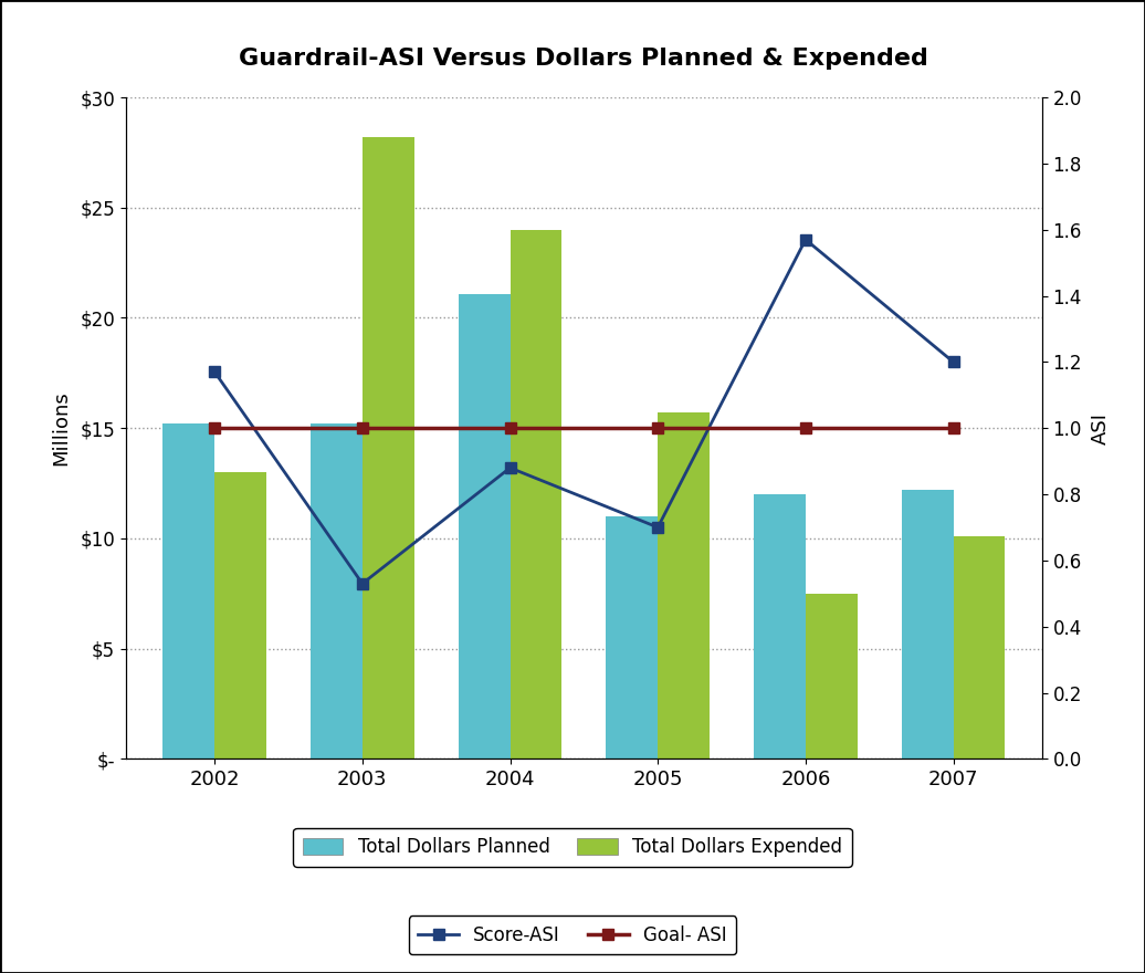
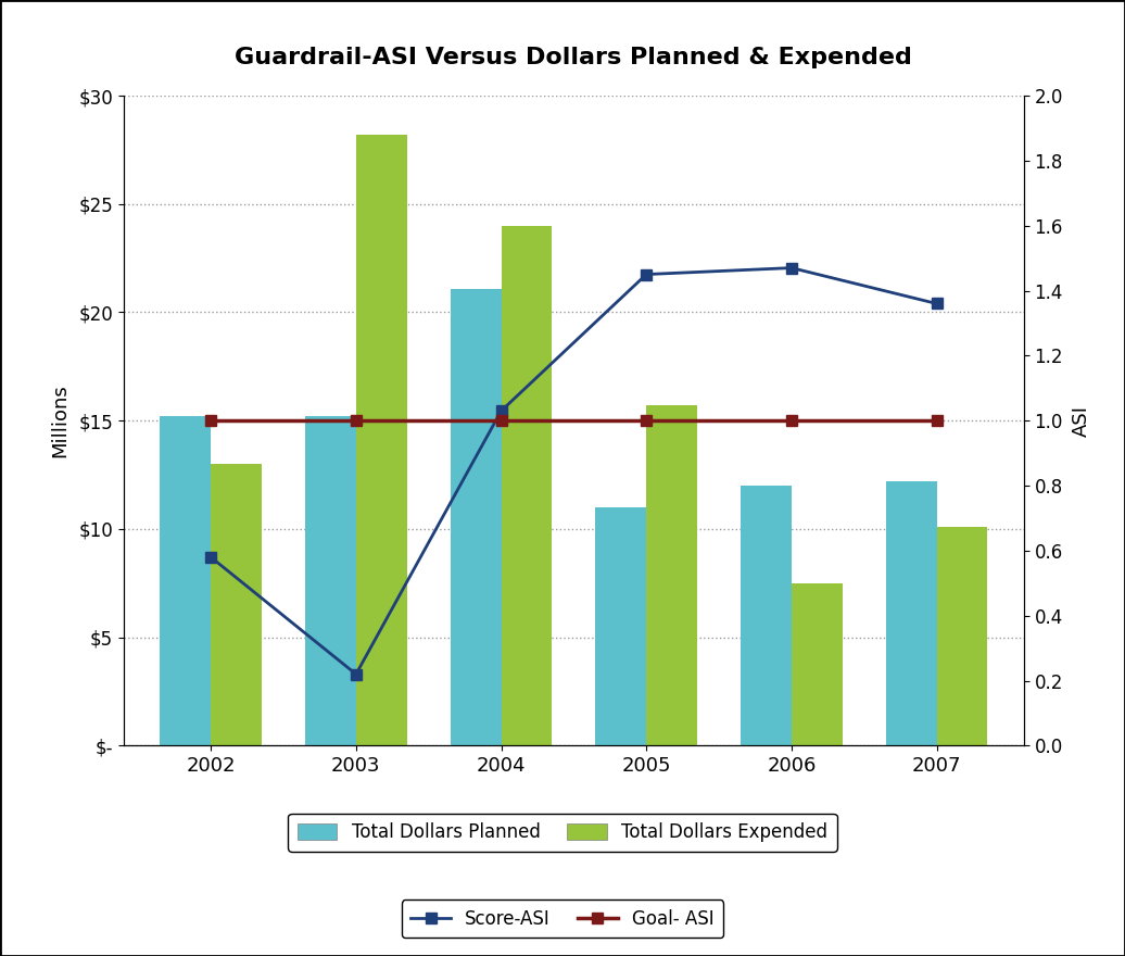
Score-ASI/2002: 1.17 -> 0.58
Score-ASI/2003: 0.53 -> 0.22
Score-ASI/2004: 0.88 -> 1.03
Score-ASI/2005: 0.70 -> 1.45
Score-ASI/2006: 1.57 -> 1.47
Score-ASI/2007: 1.20 -> 1.36
